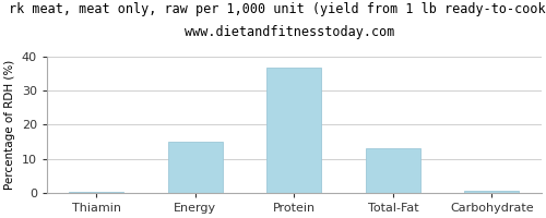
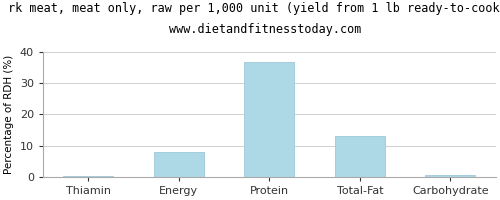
Energy: 15.0 -> 8.0
